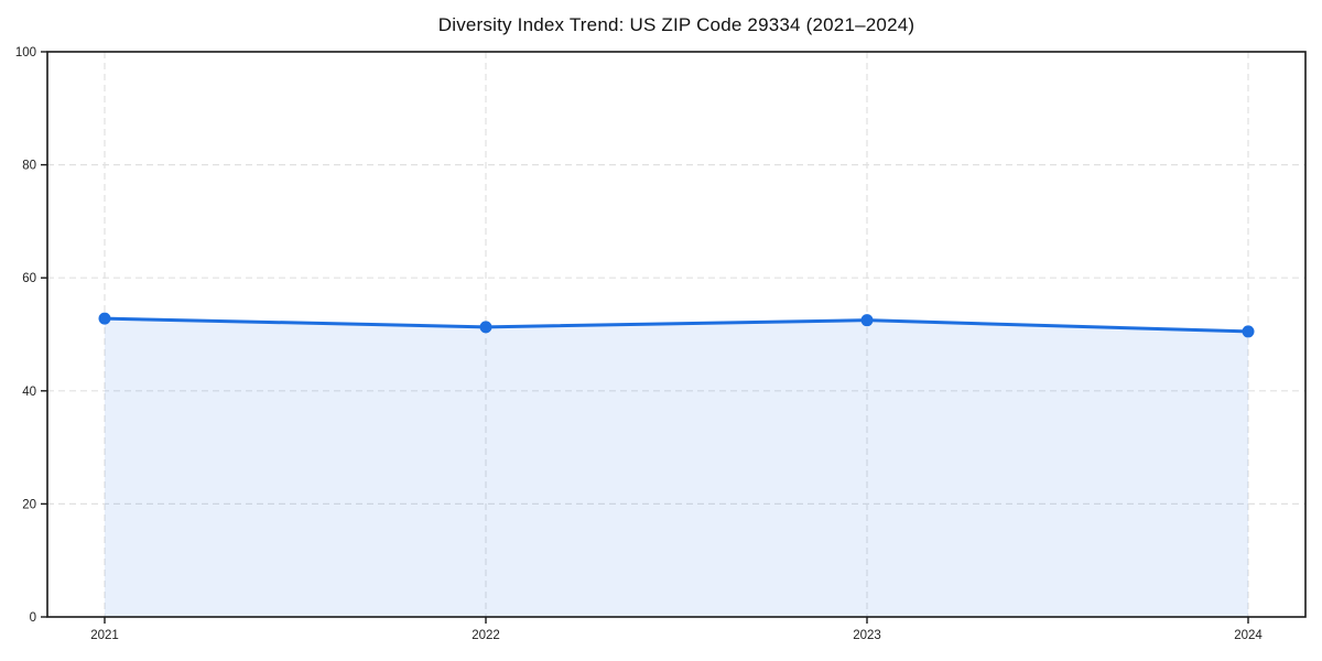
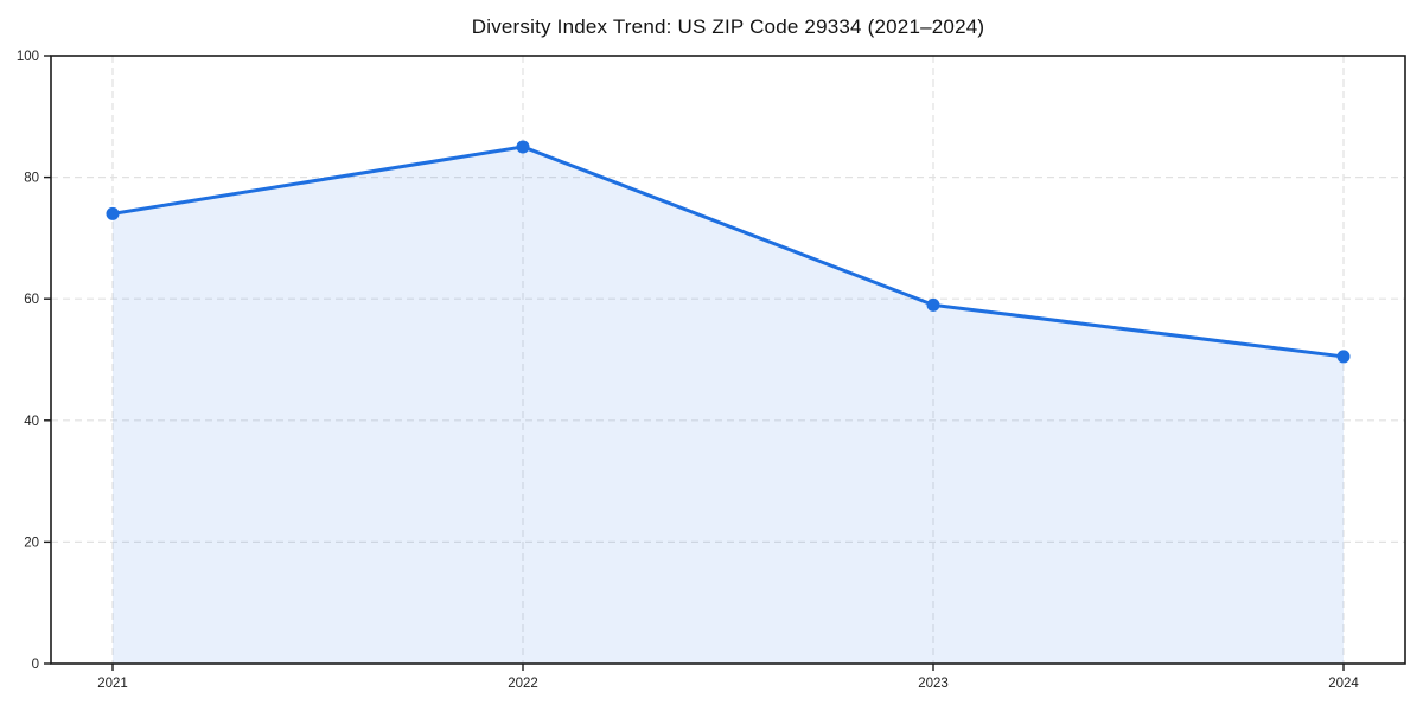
2021: 53 -> 74
2022: 51 -> 85
2023: 52 -> 59
